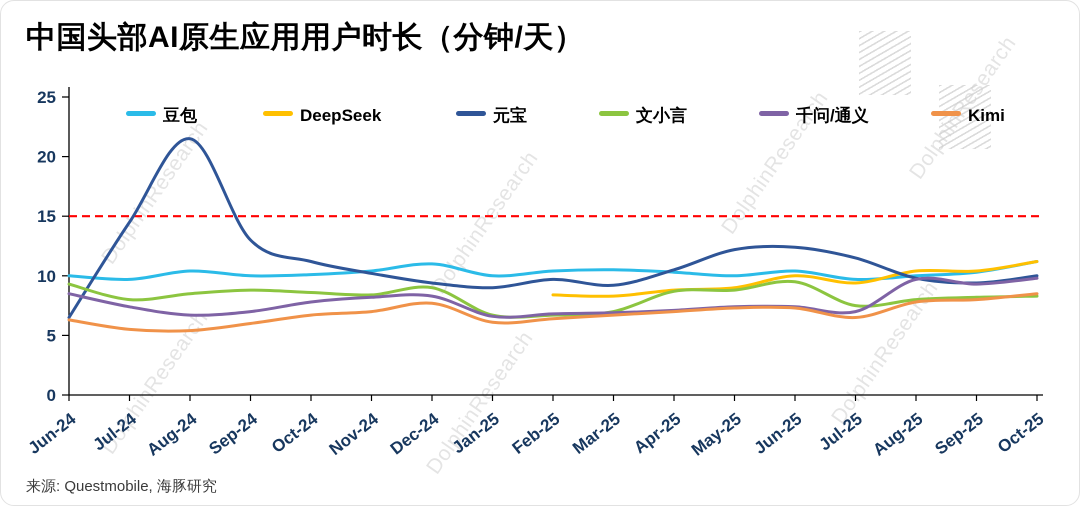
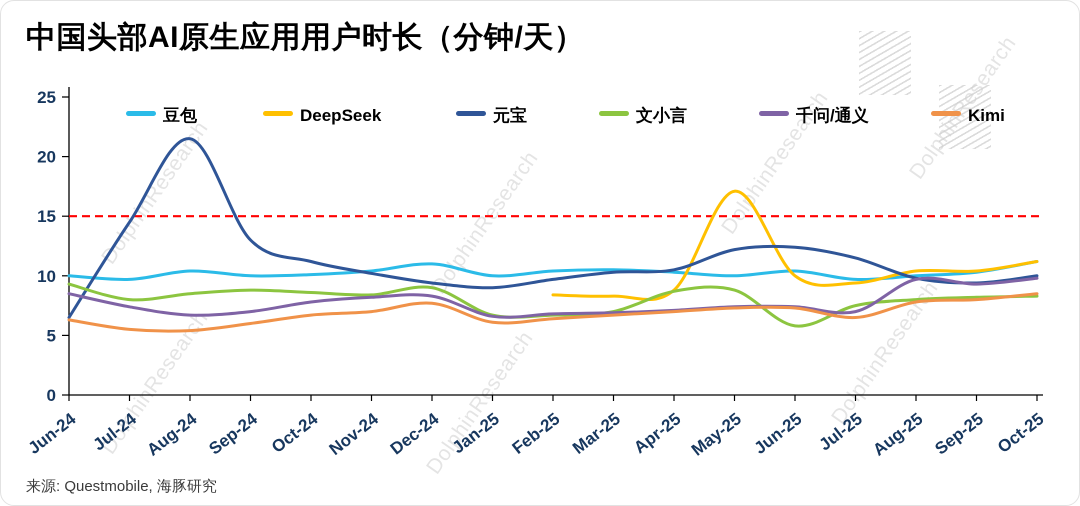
元宝/Mar-25: 9.2 -> 10.3
DeepSeek/May-25: 9.0 -> 17.1
文小言/Jun-25: 9.5 -> 5.8
